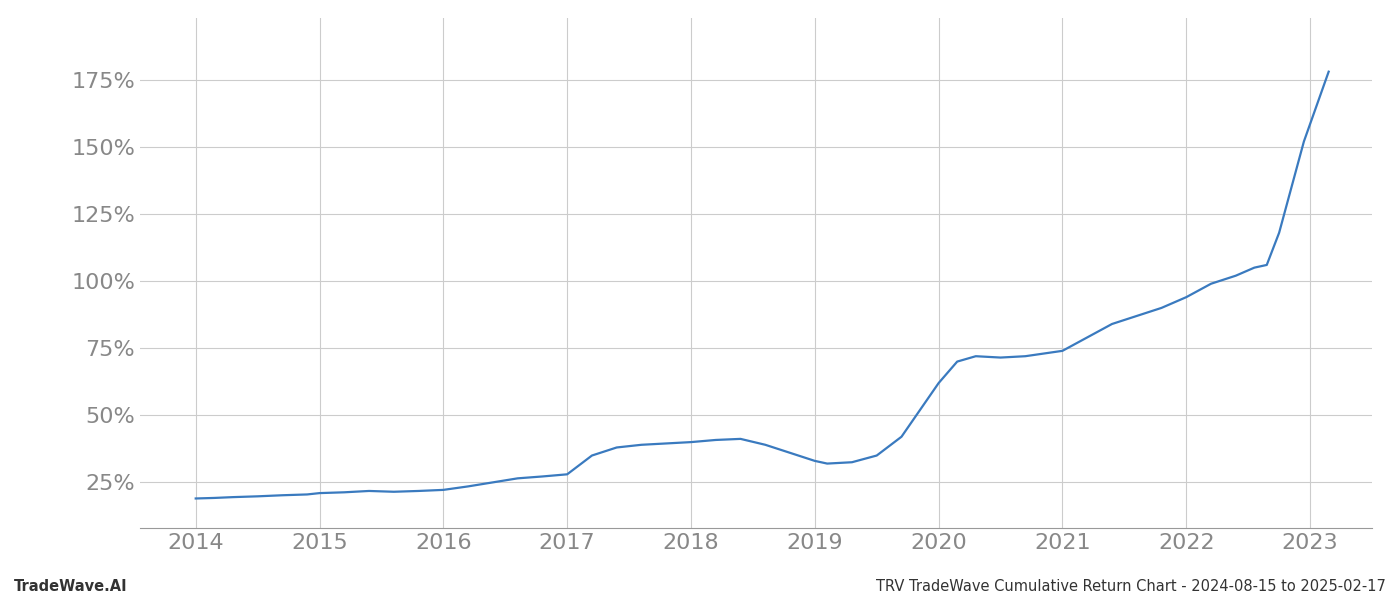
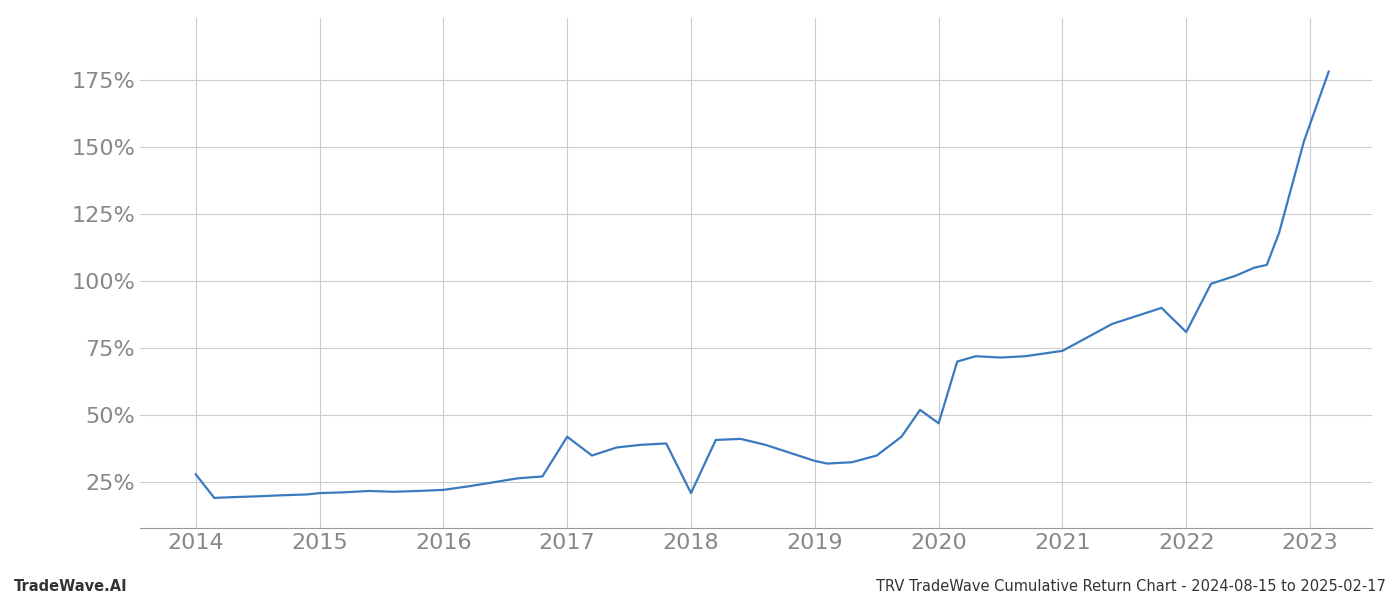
2014: 19.0% -> 28.0%
2017: 28.0% -> 42.0%
2018: 40.0% -> 21.0%
2020: 62.0% -> 47.0%
2022: 94.0% -> 81.0%
